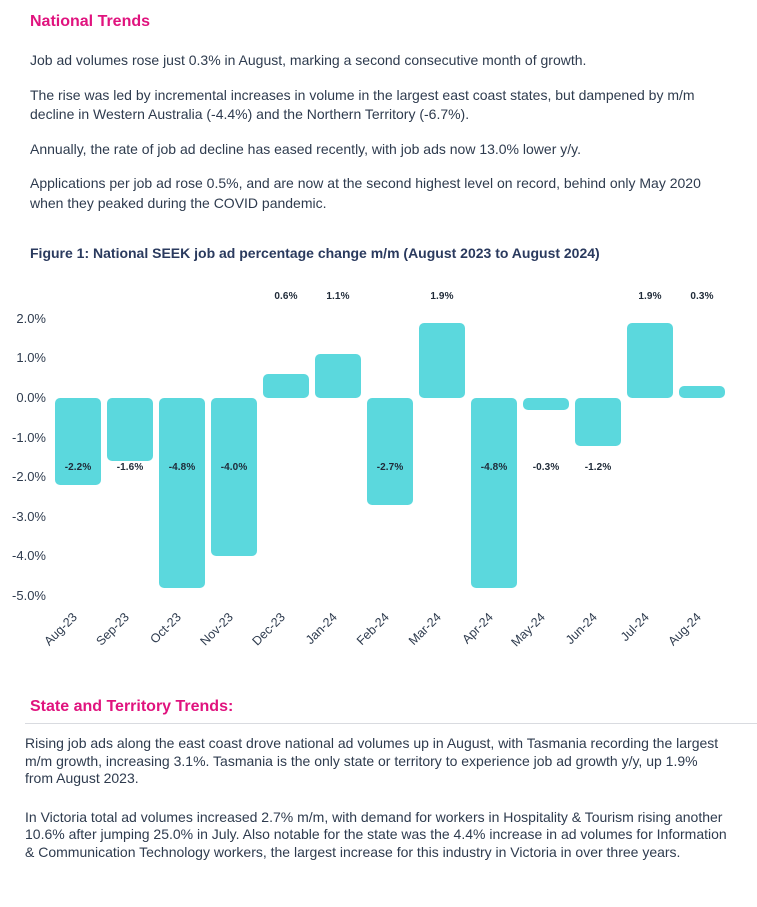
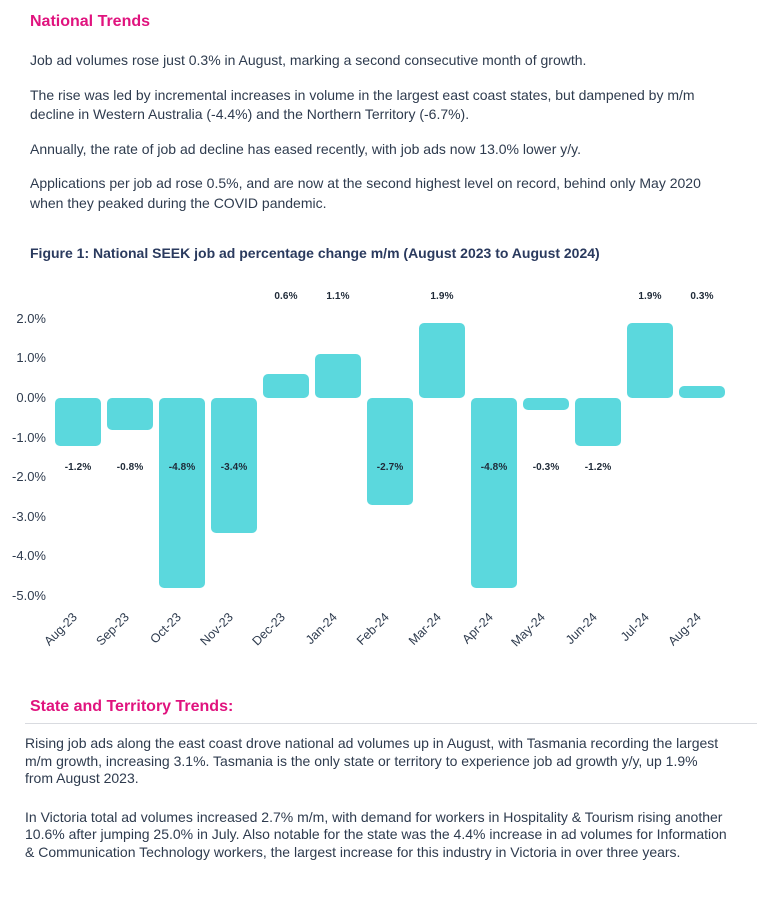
Aug-23: -2.2% -> -1.2%
Sep-23: -1.6% -> -0.8%
Nov-23: -4.0% -> -3.4%
